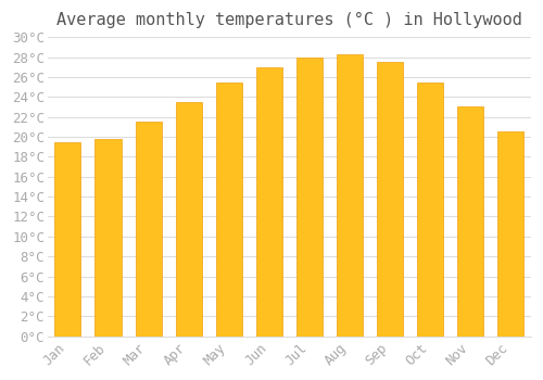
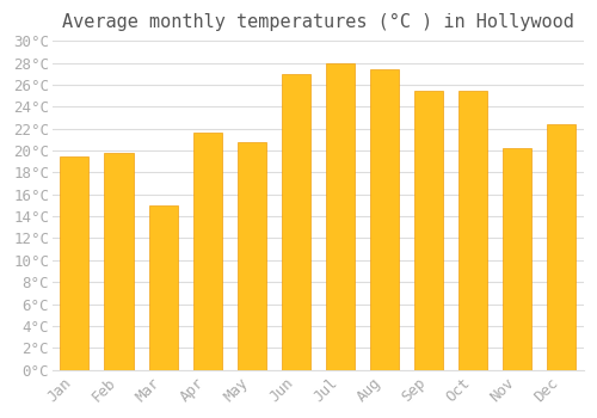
Mar: 21.5°C -> 15.0°C
Apr: 23.5°C -> 21.6°C
May: 25.5°C -> 20.8°C
Aug: 28.3°C -> 27.4°C
Sep: 27.5°C -> 25.4°C
Nov: 23.0°C -> 20.2°C
Dec: 20.5°C -> 22.4°C
